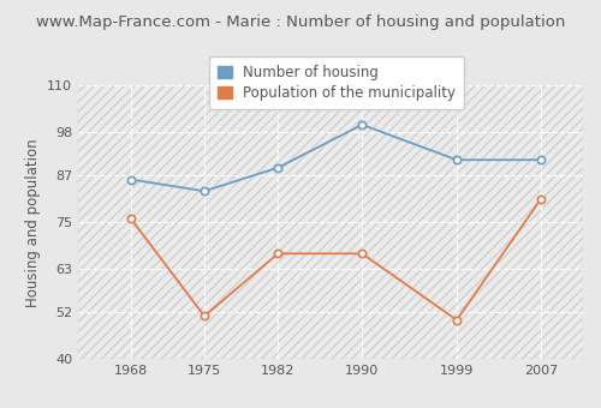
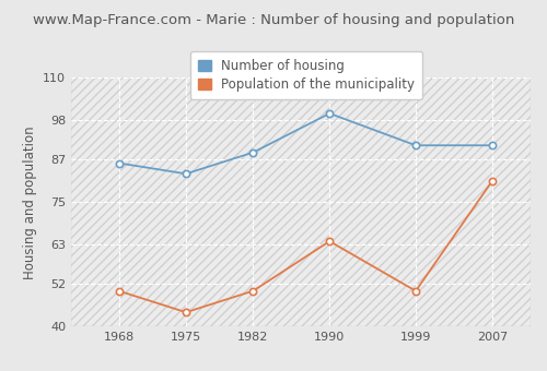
Population of the municipality/1968: 76 -> 50
Population of the municipality/1975: 51 -> 44
Population of the municipality/1982: 67 -> 50
Population of the municipality/1990: 67 -> 64
